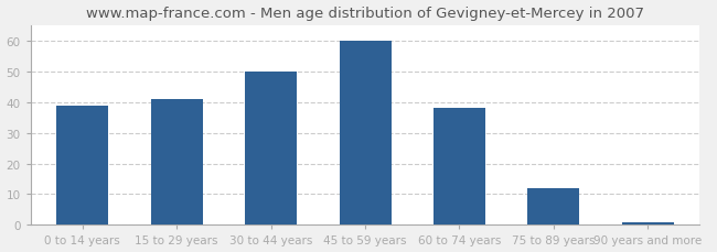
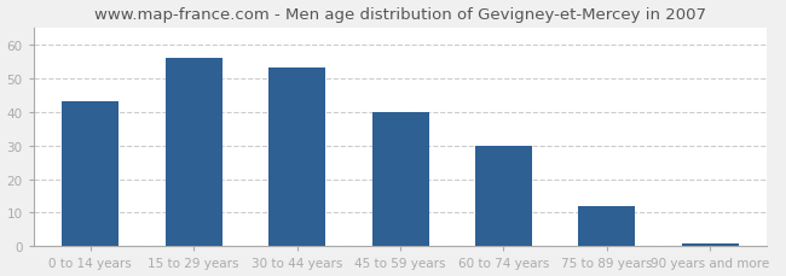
0 to 14 years: 39 -> 43
15 to 29 years: 41 -> 56
30 to 44 years: 50 -> 53
45 to 59 years: 60 -> 40
60 to 74 years: 38 -> 30
